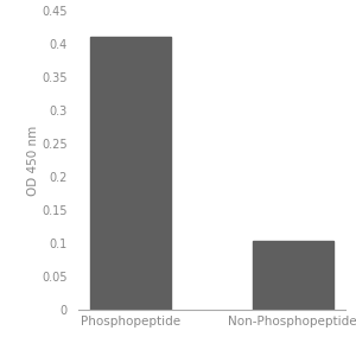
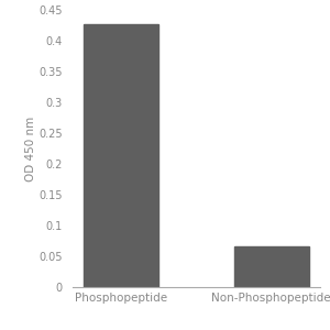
Phosphopeptide: 0.410 -> 0.426
Non-Phosphopeptide: 0.103 -> 0.066
